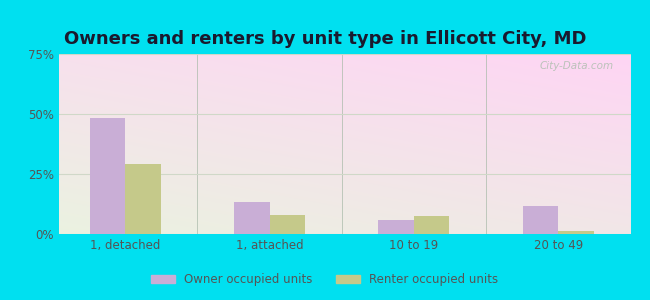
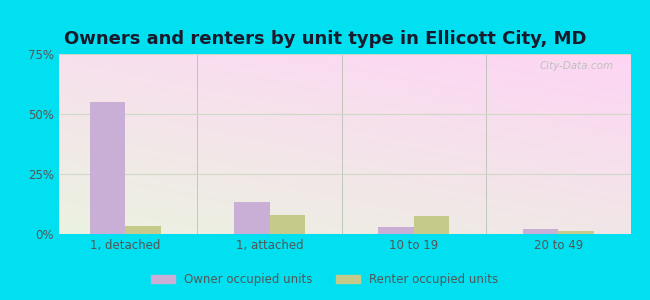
Owner occupied units/1, detached: 48.5% -> 55.0%
Renter occupied units/1, detached: 29.0% -> 3.5%
Owner occupied units/10 to 19: 6.0% -> 3.0%
Owner occupied units/20 to 49: 11.5% -> 2.2%
